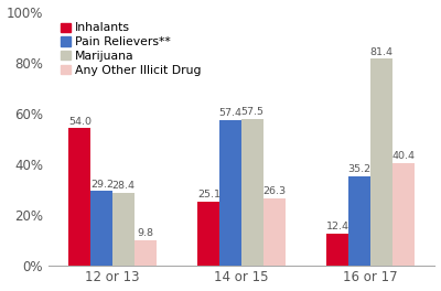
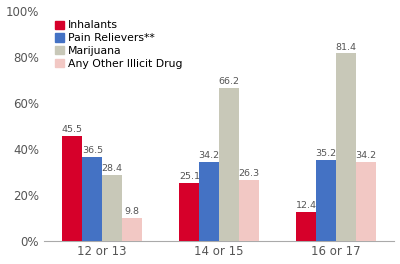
Inhalants/12 or 13: 54.0 -> 45.5
Pain Relievers**/12 or 13: 29.2 -> 36.5
Pain Relievers**/14 or 15: 57.4 -> 34.2
Marijuana/14 or 15: 57.5 -> 66.2
Any Other Illicit Drug/16 or 17: 40.4 -> 34.2
